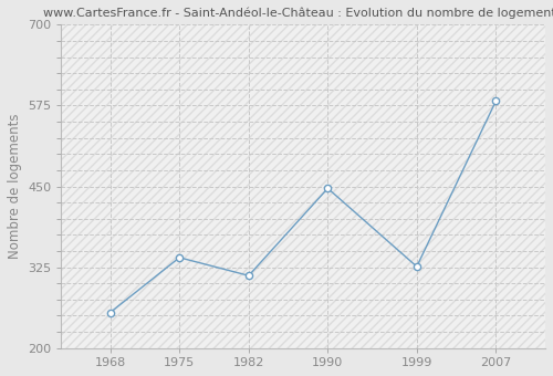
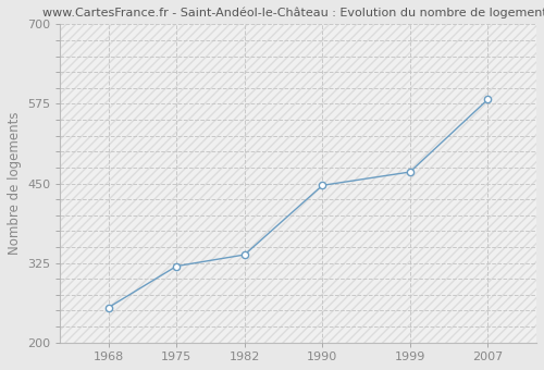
1975: 340 -> 320
1982: 312 -> 338
1999: 326 -> 468
